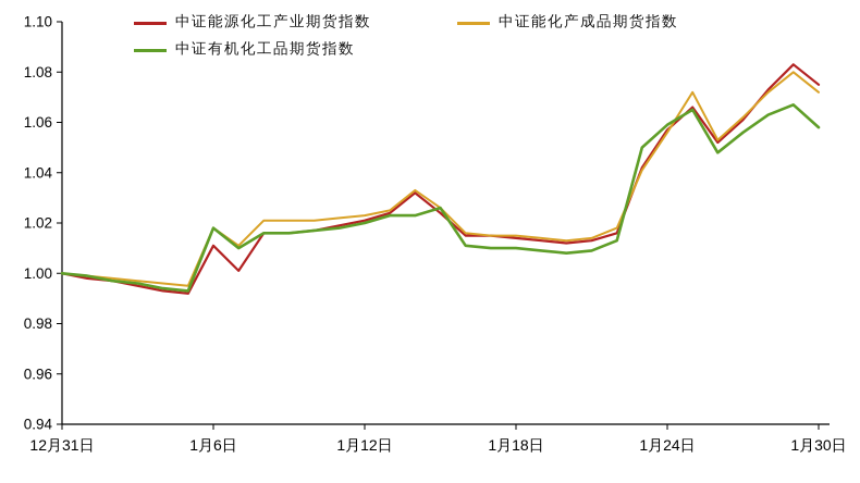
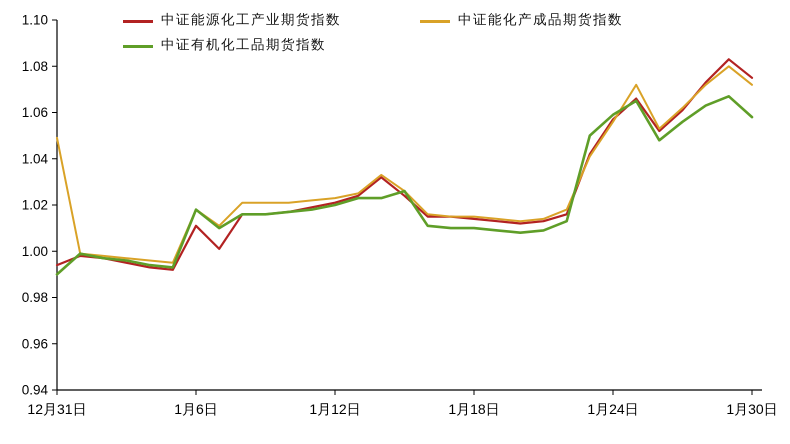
中证能源化工产业期货指数/12月31日: 1.000 -> 0.994
中证能化产成品期货指数/12月31日: 1.000 -> 1.049
中证有机化工品期货指数/12月31日: 1.000 -> 0.990
